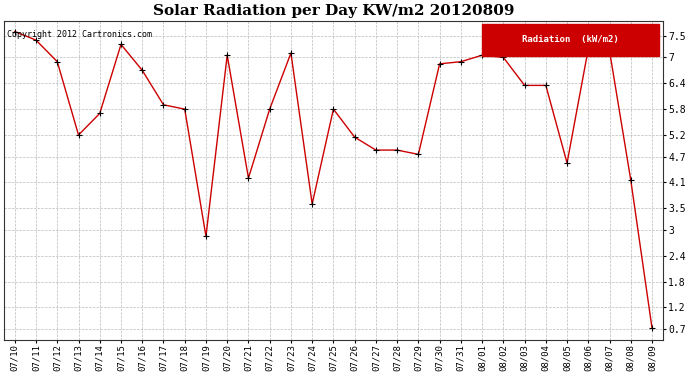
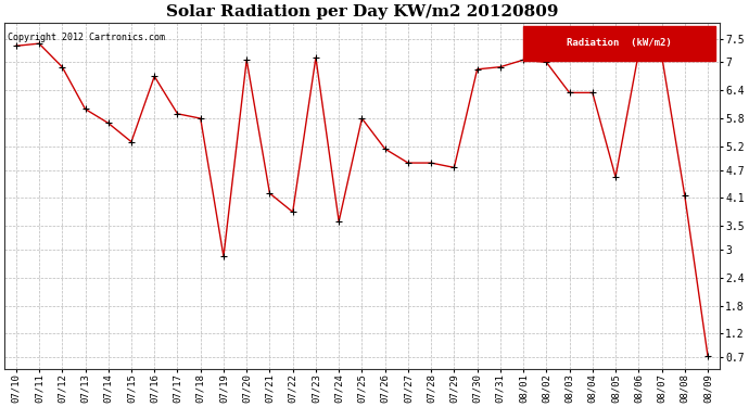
07/10: 7.60 -> 7.35
07/13: 5.20 -> 6.00
07/15: 7.30 -> 5.30
07/22: 5.80 -> 3.80
